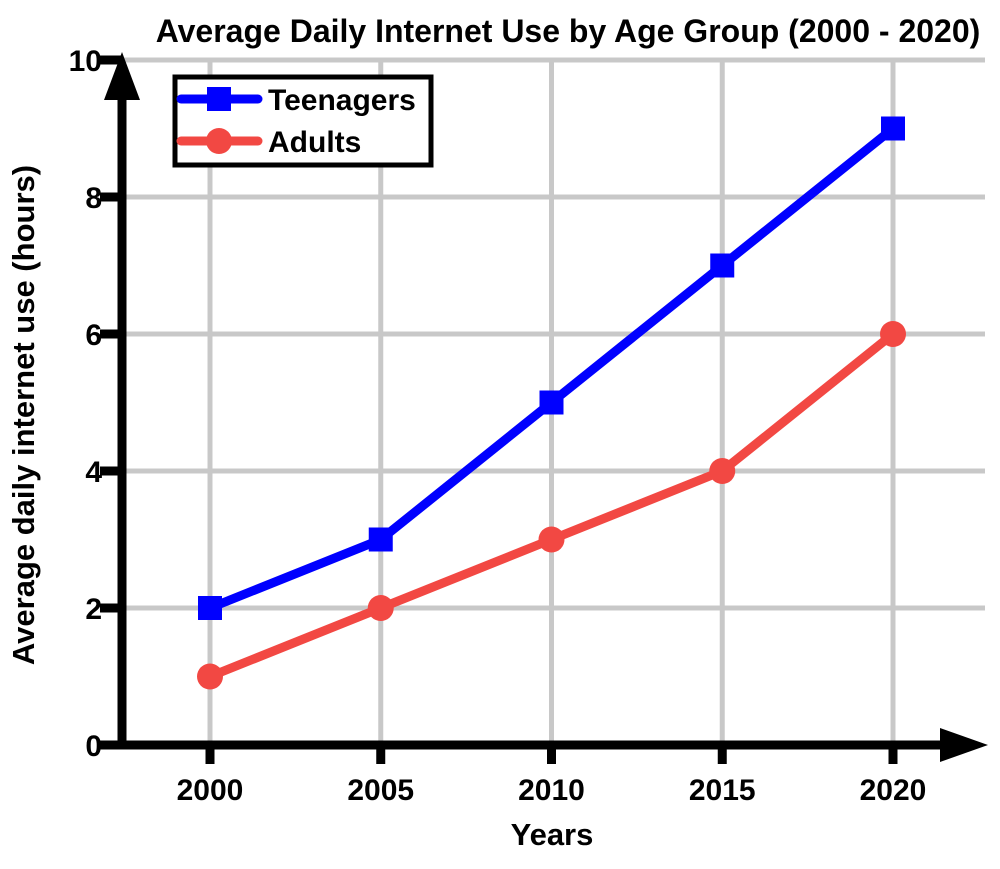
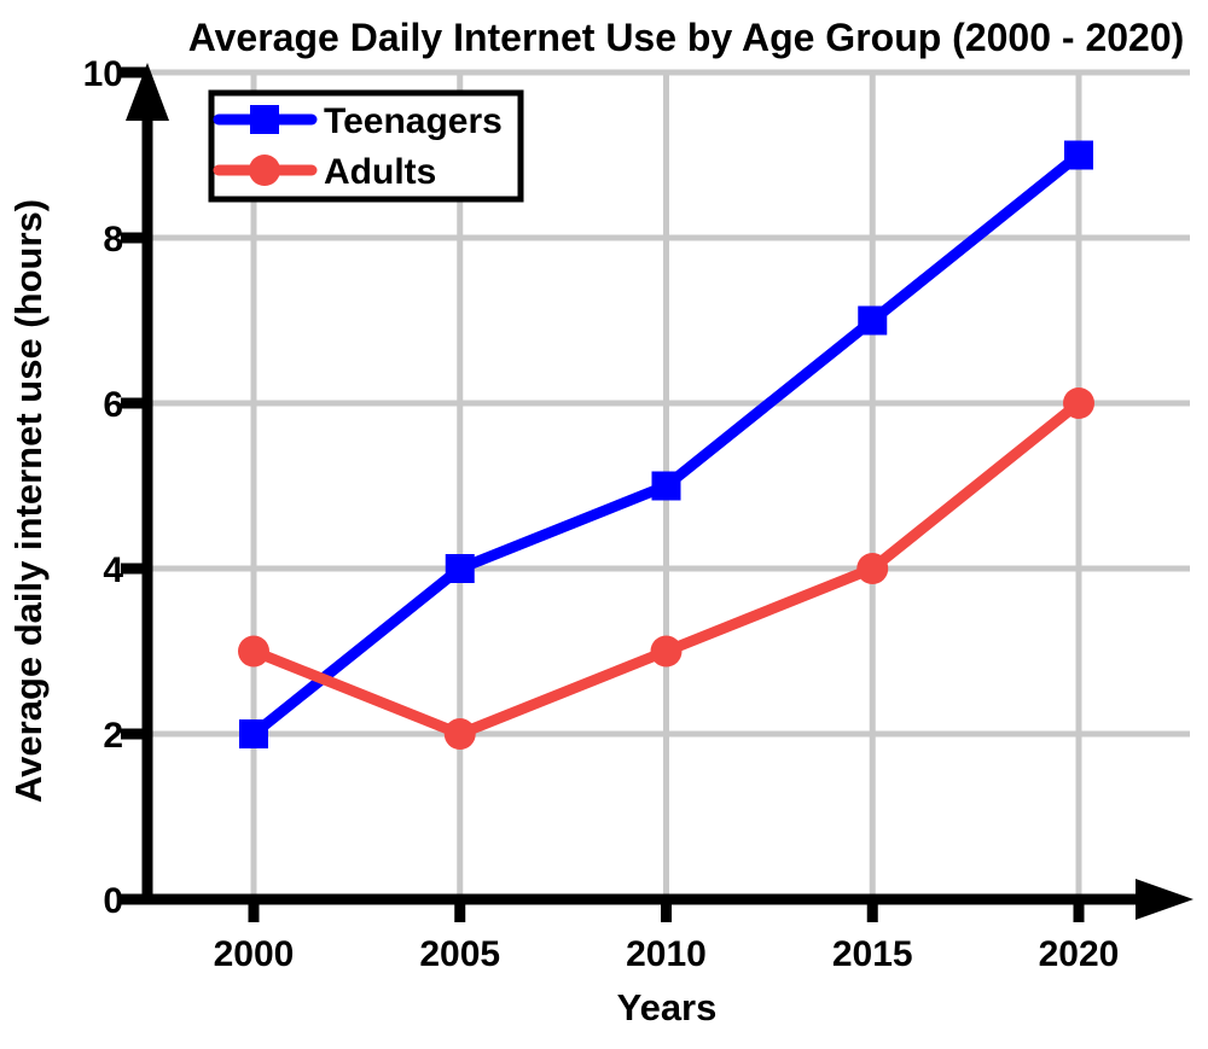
Adults/2000: 1 -> 3
Teenagers/2005: 3 -> 4
